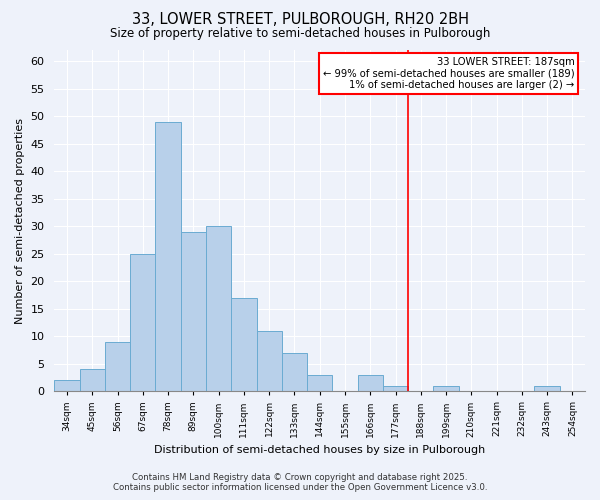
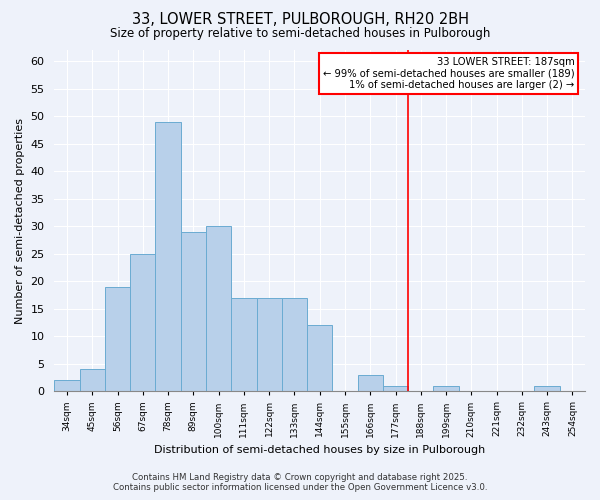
56sqm: 9 -> 19
122sqm: 11 -> 17
133sqm: 7 -> 17
144sqm: 3 -> 12
